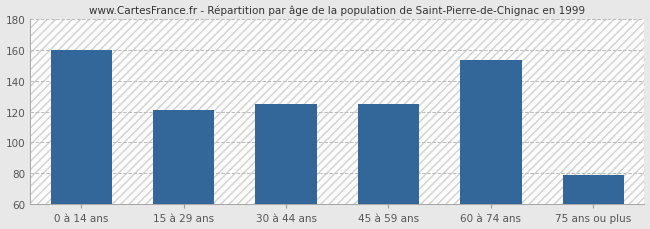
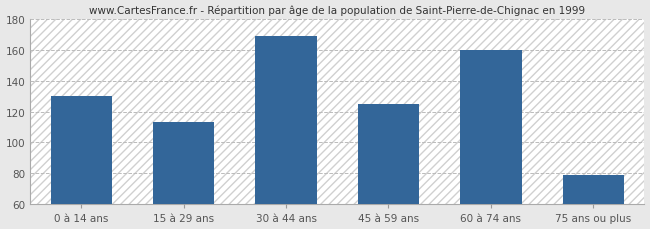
0 à 14 ans: 160 -> 130
15 à 29 ans: 121 -> 113
30 à 44 ans: 125 -> 169
60 à 74 ans: 153 -> 160
